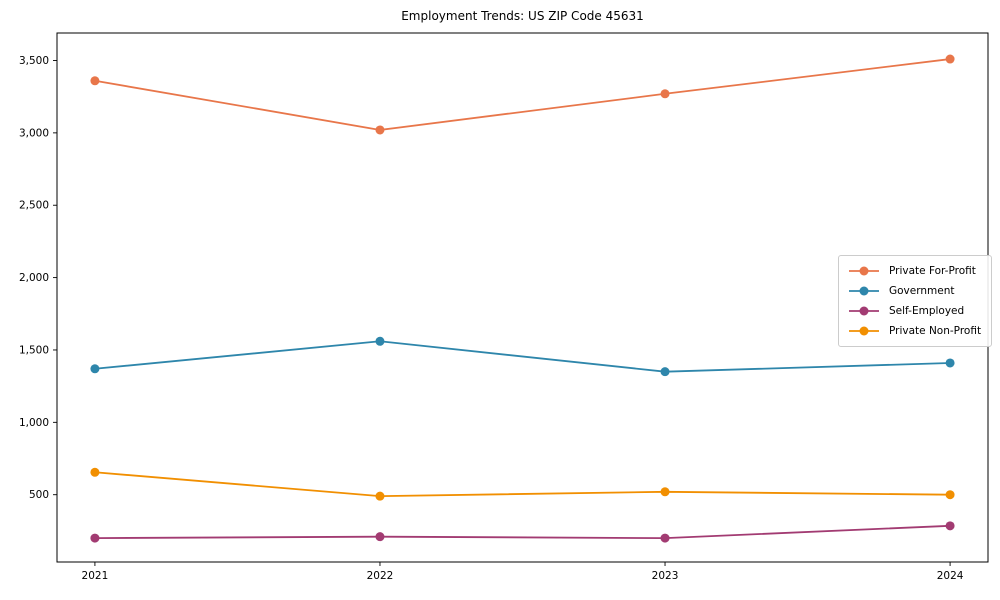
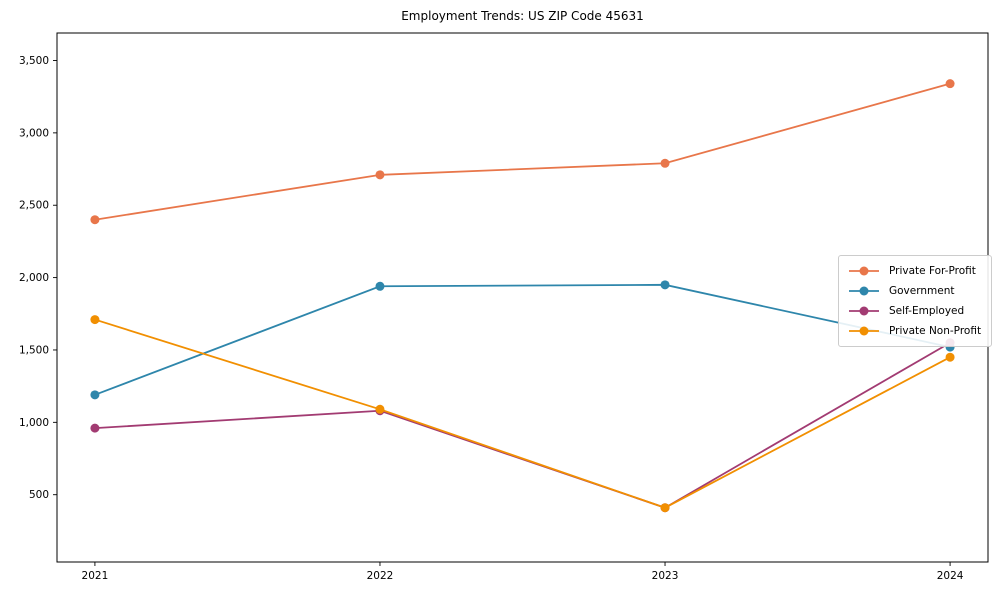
Private For-Profit/2021: 3360 -> 2400
Government/2021: 1370 -> 1190
Self-Employed/2021: 200 -> 960
Private Non-Profit/2021: 660 -> 1710
Private For-Profit/2022: 3020 -> 2710
Government/2022: 1560 -> 1940
Self-Employed/2022: 210 -> 1080
Private Non-Profit/2022: 490 -> 1090
Private For-Profit/2023: 3270 -> 2790
Government/2023: 1350 -> 1950
Self-Employed/2023: 200 -> 410
Private Non-Profit/2023: 520 -> 410
Private For-Profit/2024: 3510 -> 3340
Government/2024: 1410 -> 1520
Self-Employed/2024: 280 -> 1550
Private Non-Profit/2024: 500 -> 1450
